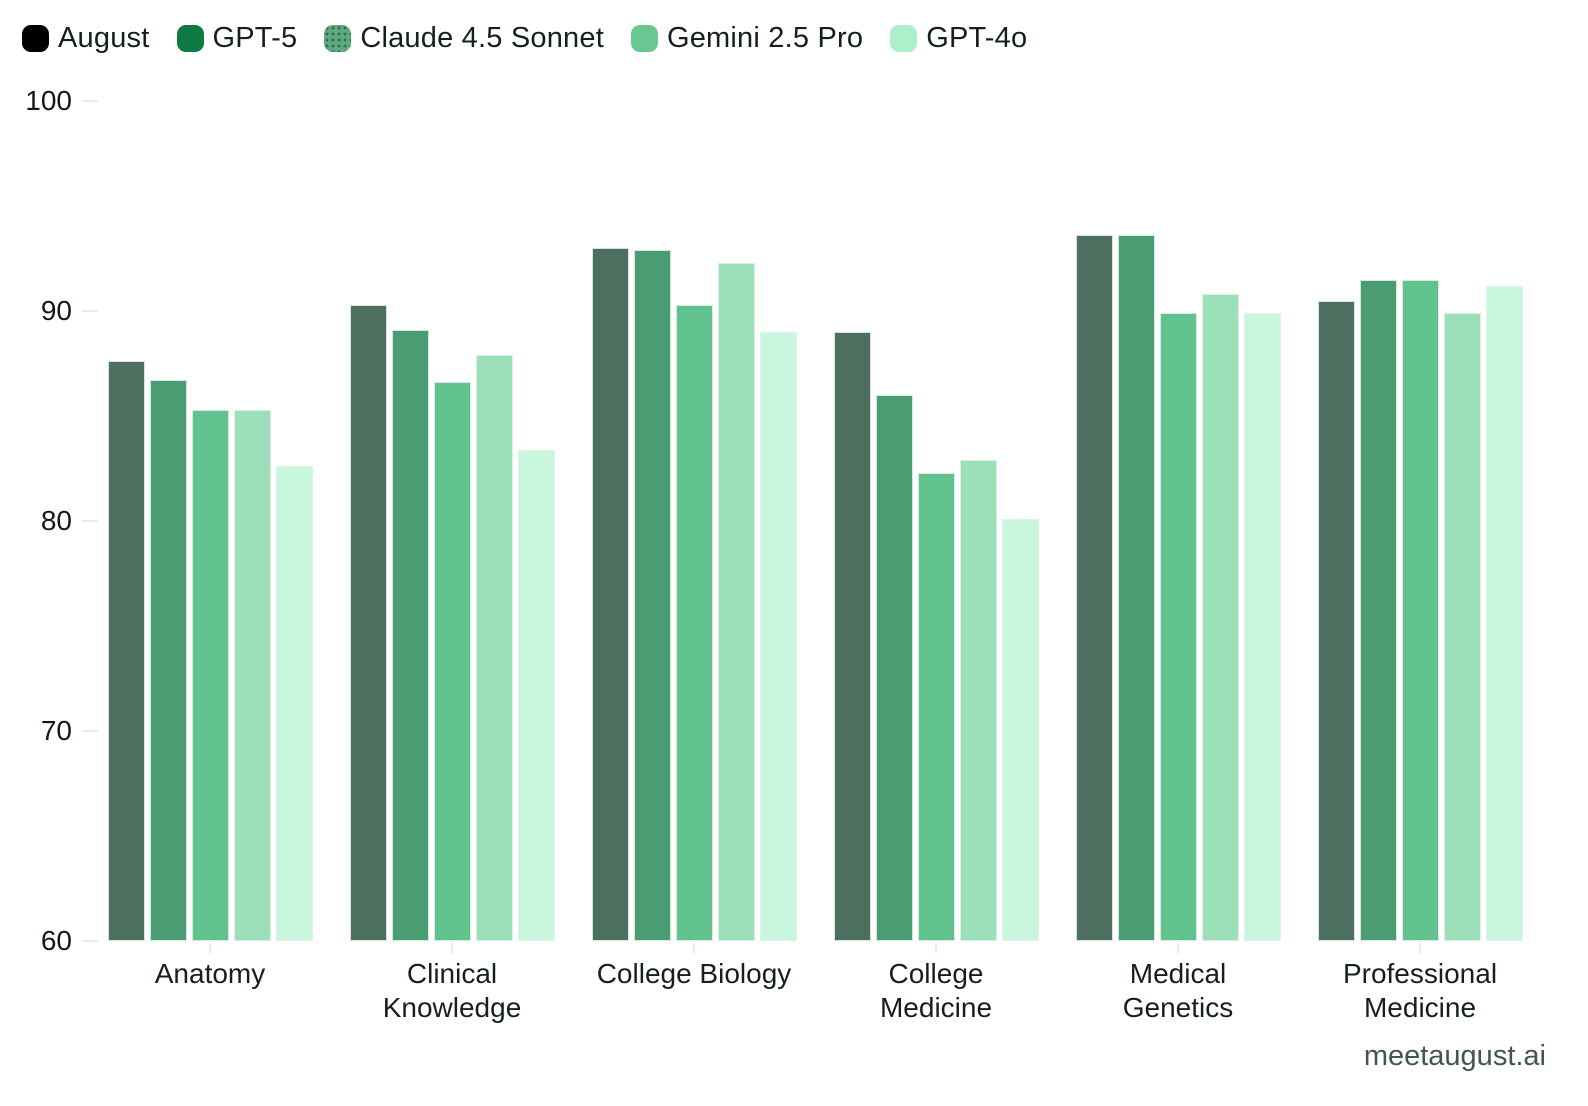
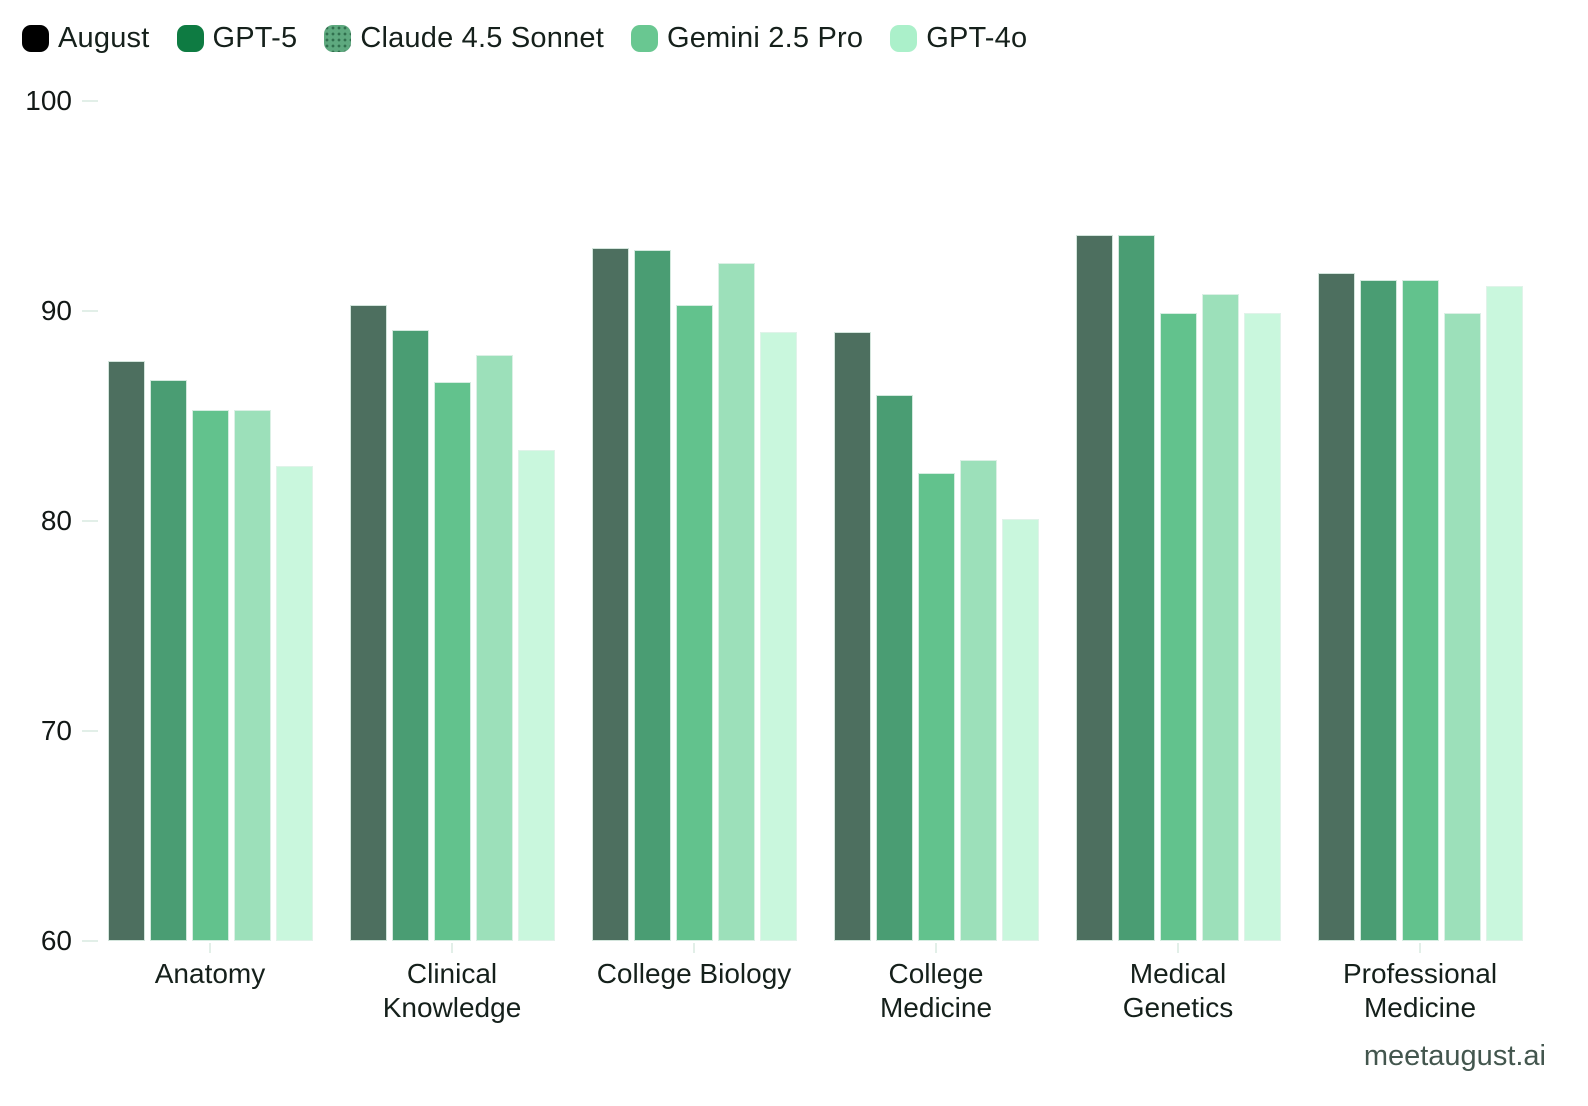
August/Professional Medicine: 90.5 -> 91.8
